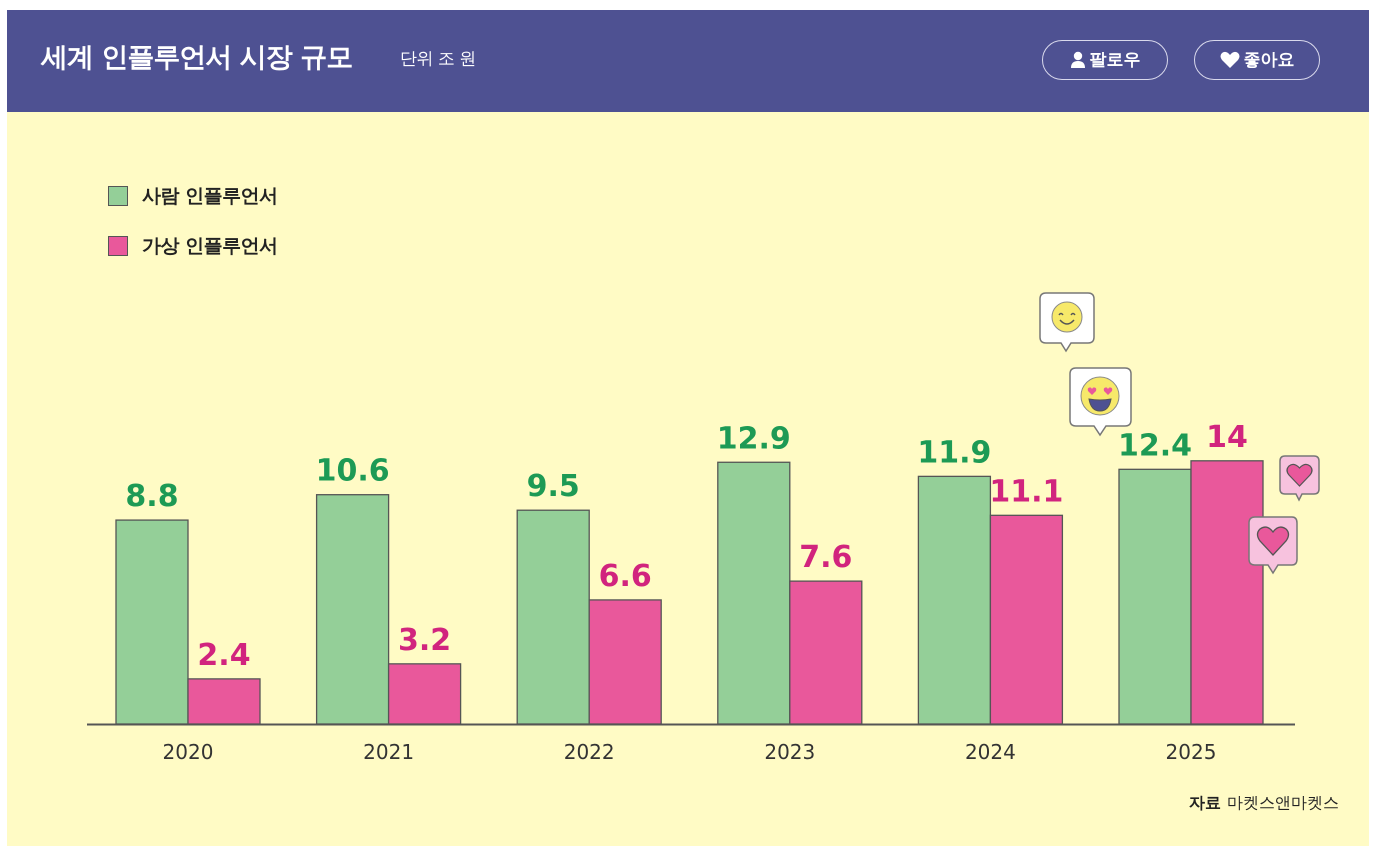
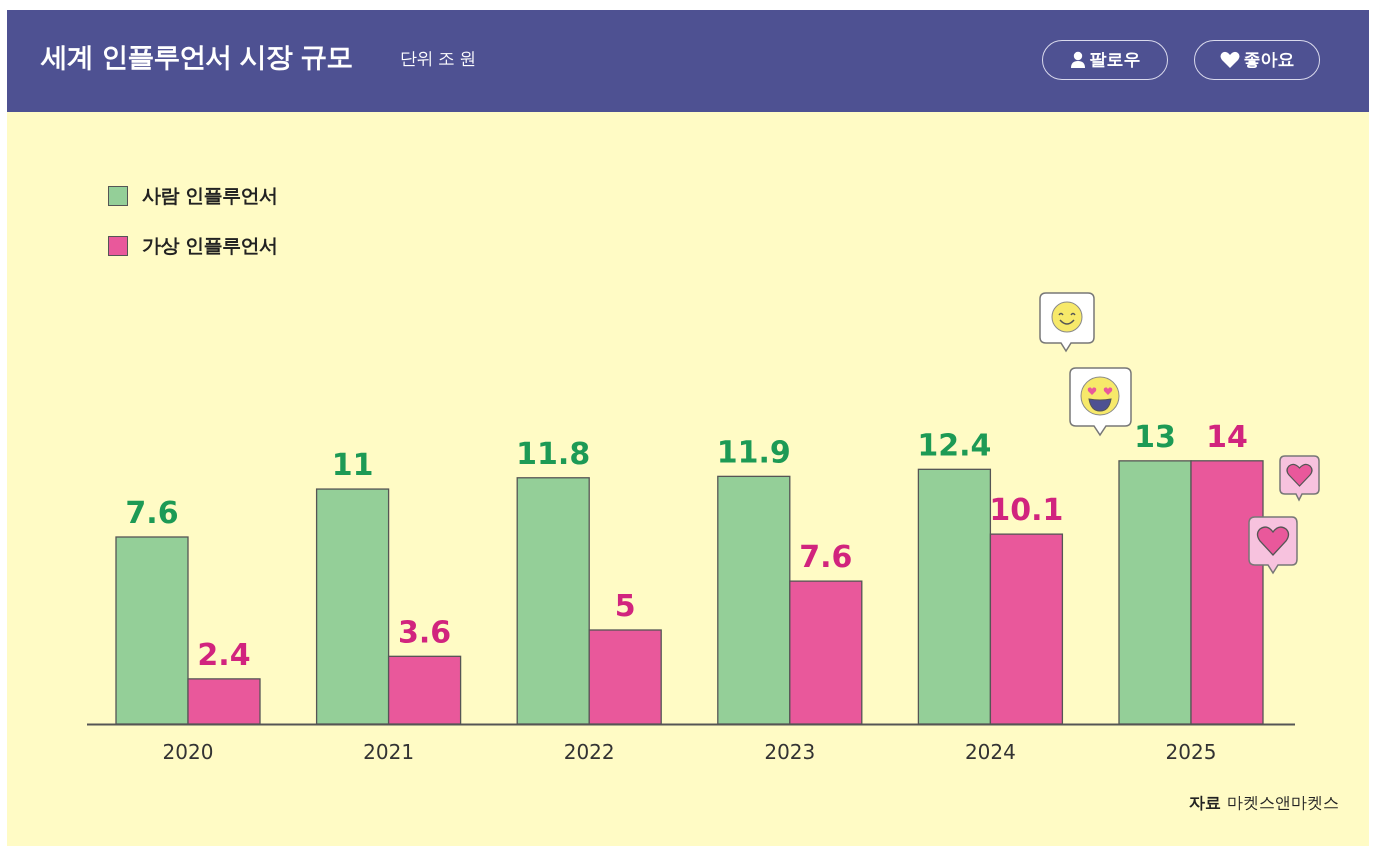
사람 인플루언서/2020: 8.8 -> 7.6
사람 인플루언서/2021: 10.6 -> 11
가상 인플루언서/2021: 3.2 -> 3.6
사람 인플루언서/2022: 9.5 -> 11.8
가상 인플루언서/2022: 6.6 -> 5
사람 인플루언서/2023: 12.9 -> 11.9
사람 인플루언서/2024: 11.9 -> 12.4
가상 인플루언서/2024: 11.1 -> 10.1
사람 인플루언서/2025: 12.4 -> 13
